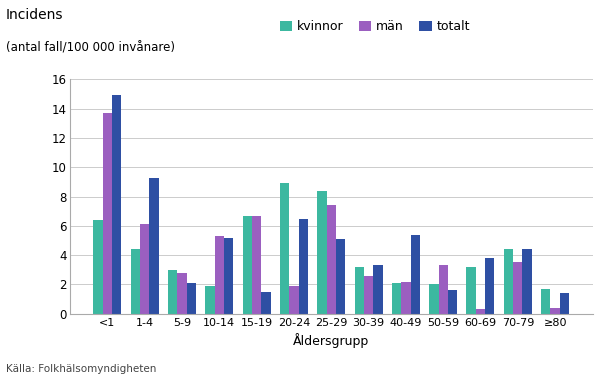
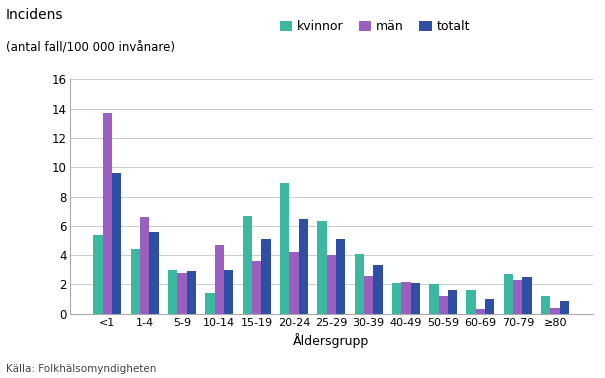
kvinnor/<1: 6.4 -> 5.4
totalt/<1: 14.9 -> 9.6
män/1-4: 6.1 -> 6.6
totalt/1-4: 9.3 -> 5.6
totalt/5-9: 2.1 -> 2.9
kvinnor/10-14: 1.9 -> 1.4
män/10-14: 5.3 -> 4.7
totalt/10-14: 5.2 -> 3.0
män/15-19: 6.7 -> 3.6
totalt/15-19: 1.5 -> 5.1
män/20-24: 1.9 -> 4.2
kvinnor/25-29: 8.4 -> 6.3
män/25-29: 7.4 -> 4.0
kvinnor/30-39: 3.2 -> 4.1
totalt/40-49: 5.4 -> 2.1
män/50-59: 3.3 -> 1.2
kvinnor/60-69: 3.2 -> 1.6
totalt/60-69: 3.8 -> 1.0
kvinnor/70-79: 4.4 -> 2.7
män/70-79: 3.5 -> 2.3
totalt/70-79: 4.4 -> 2.5
kvinnor/≥80: 1.7 -> 1.2
totalt/≥80: 1.4 -> 0.9
